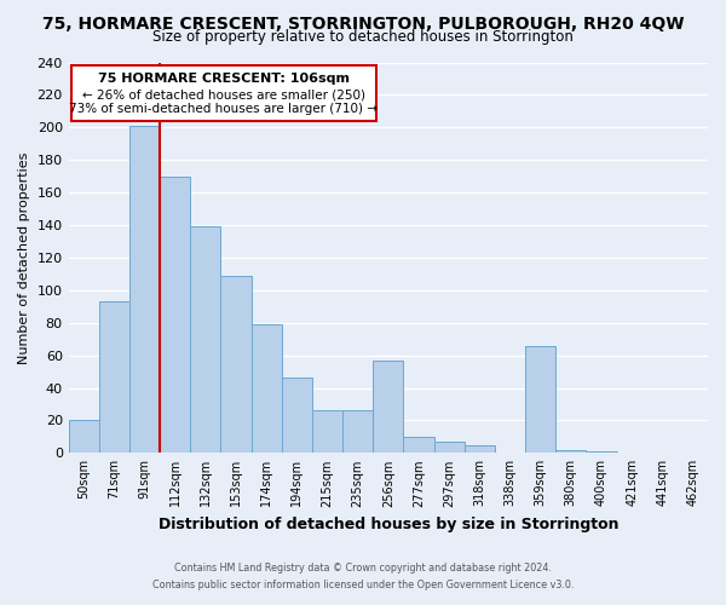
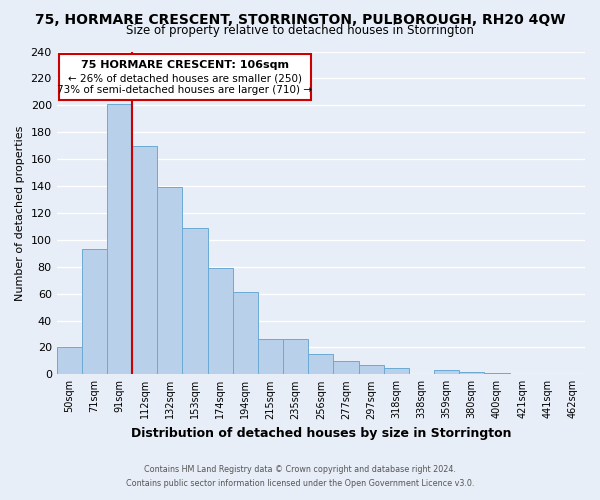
194sqm: 46 -> 61
256sqm: 57 -> 15
359sqm: 66 -> 3
